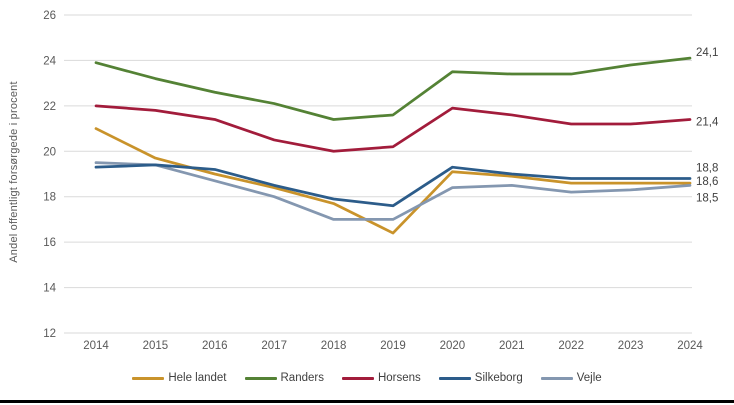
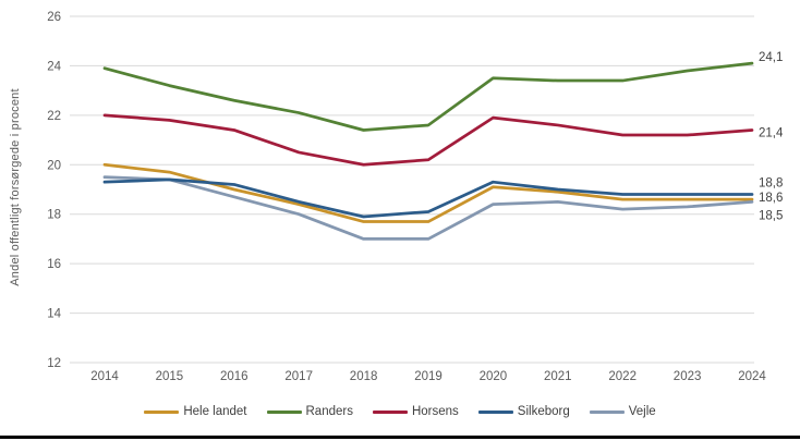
Hele landet/2014: 21.0 -> 20.0
Hele landet/2019: 16.4 -> 17.7
Silkeborg/2019: 17.6 -> 18.1
